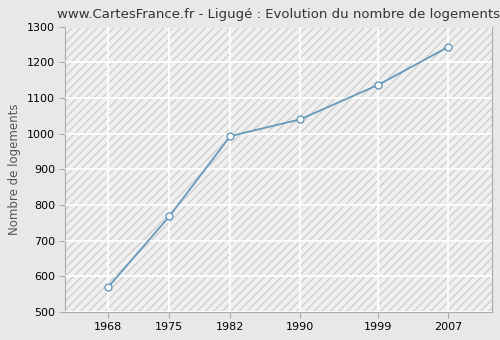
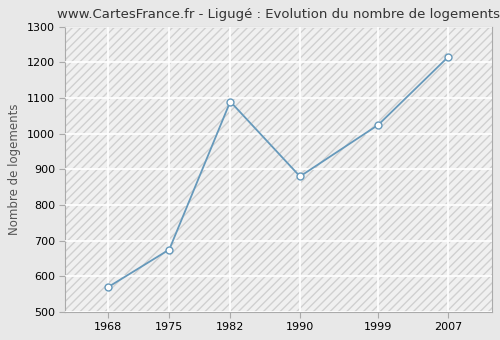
1975: 768 -> 675
1982: 993 -> 1090
1990: 1040 -> 880
1999: 1137 -> 1025
2007: 1243 -> 1215
